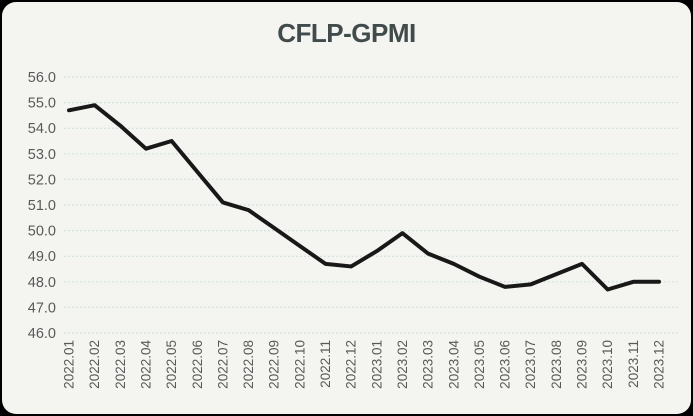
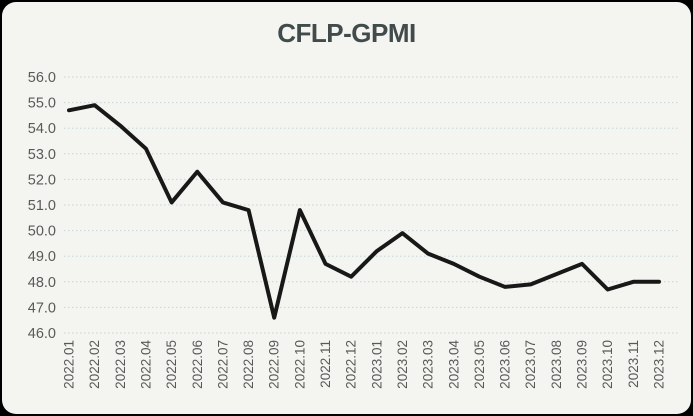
2022.05: 53.5 -> 51.1
2022.09: 50.1 -> 46.6
2022.10: 49.4 -> 50.8
2022.12: 48.6 -> 48.2
